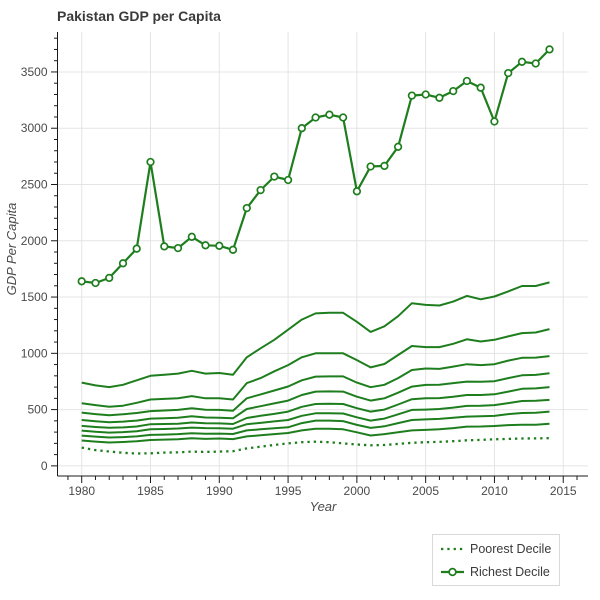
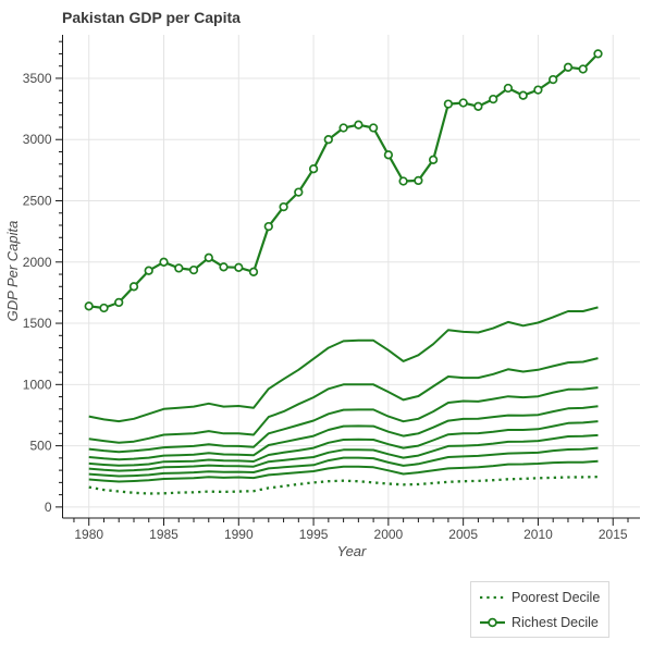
Richest Decile/1985: 2700 -> 2000
Richest Decile/1995: 2540 -> 2760
Richest Decile/2000: 2440 -> 2880
Richest Decile/2010: 3060 -> 3400
